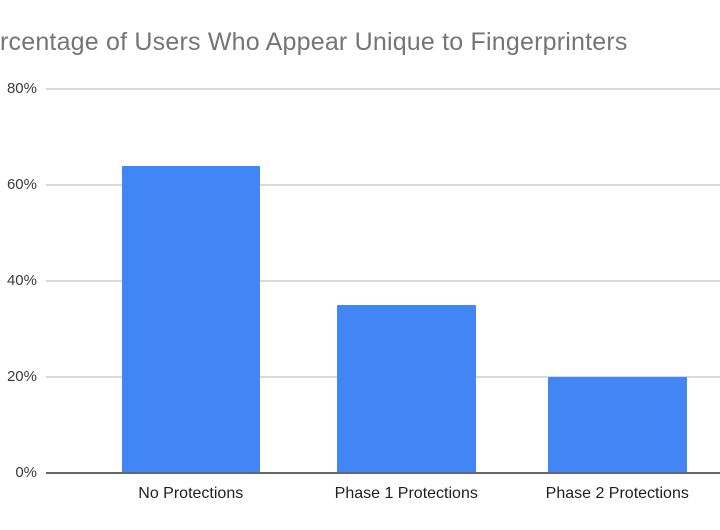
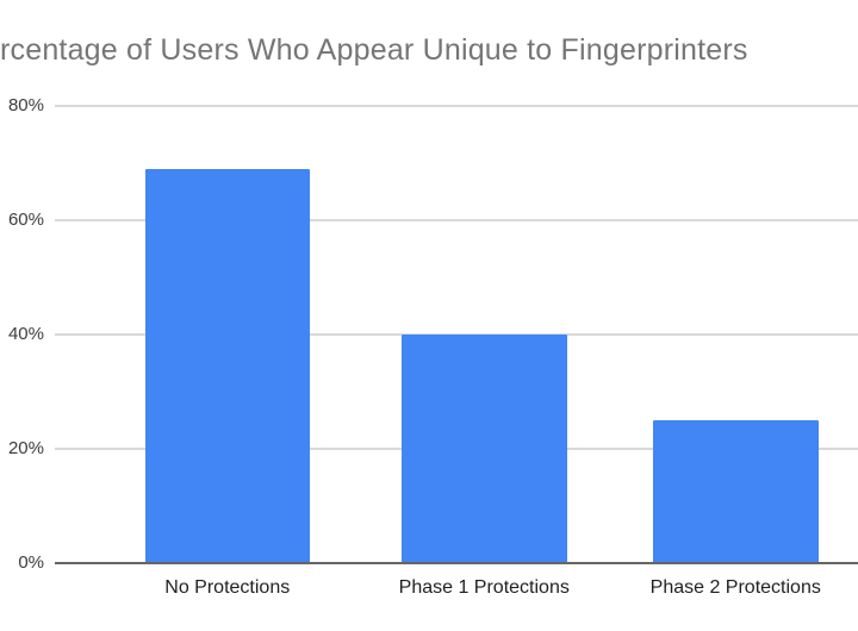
No Protections: 64% -> 69%
Phase 1 Protections: 35% -> 40%
Phase 2 Protections: 20% -> 25%
